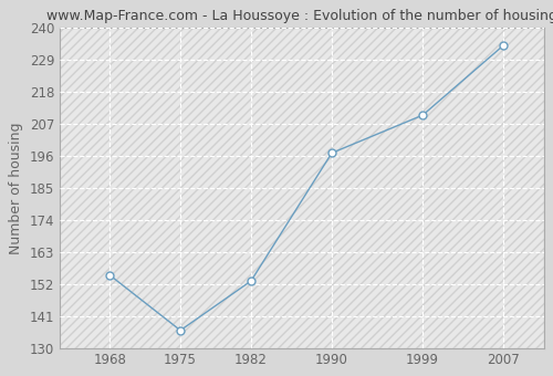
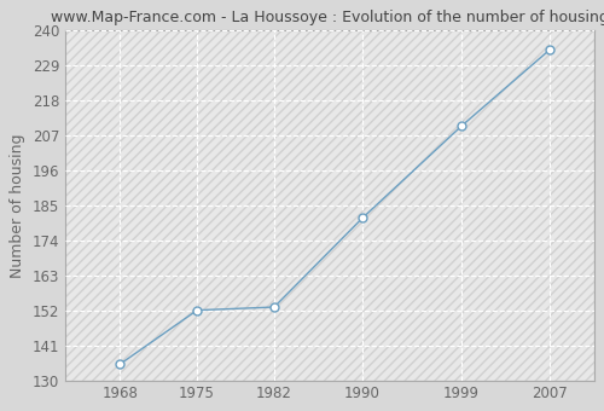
1968: 155 -> 135
1975: 136 -> 152
1990: 197 -> 181
